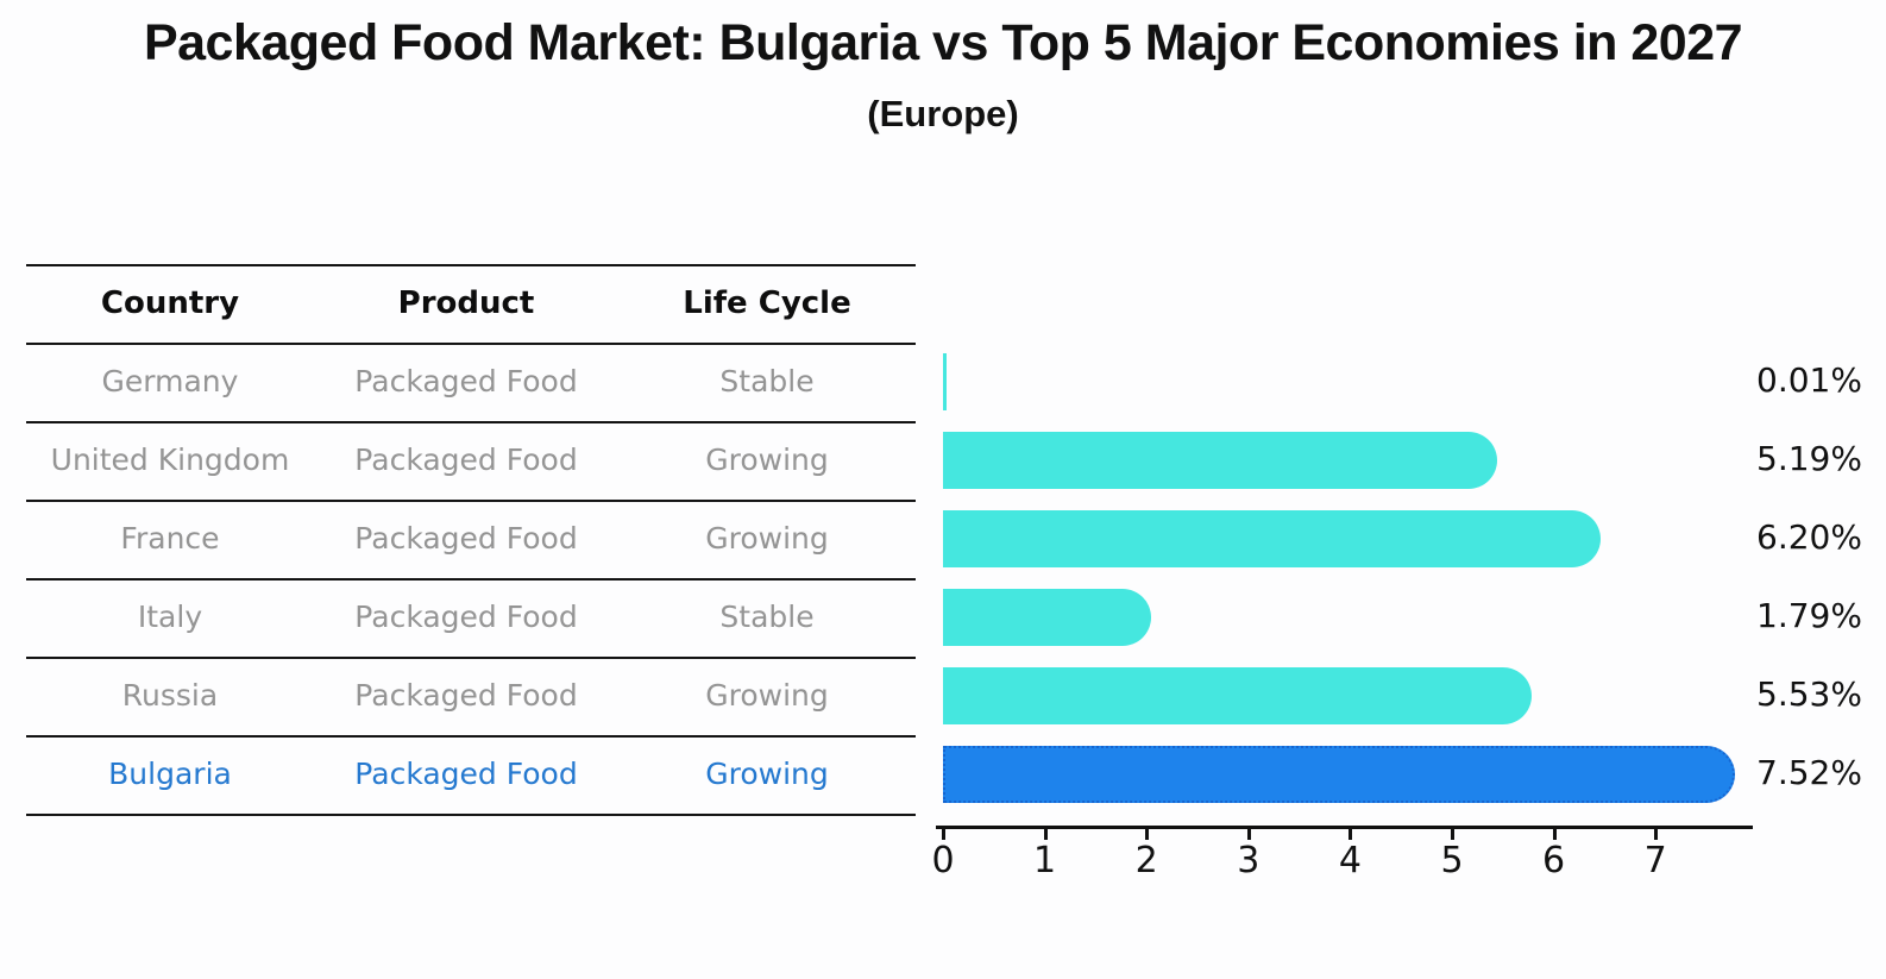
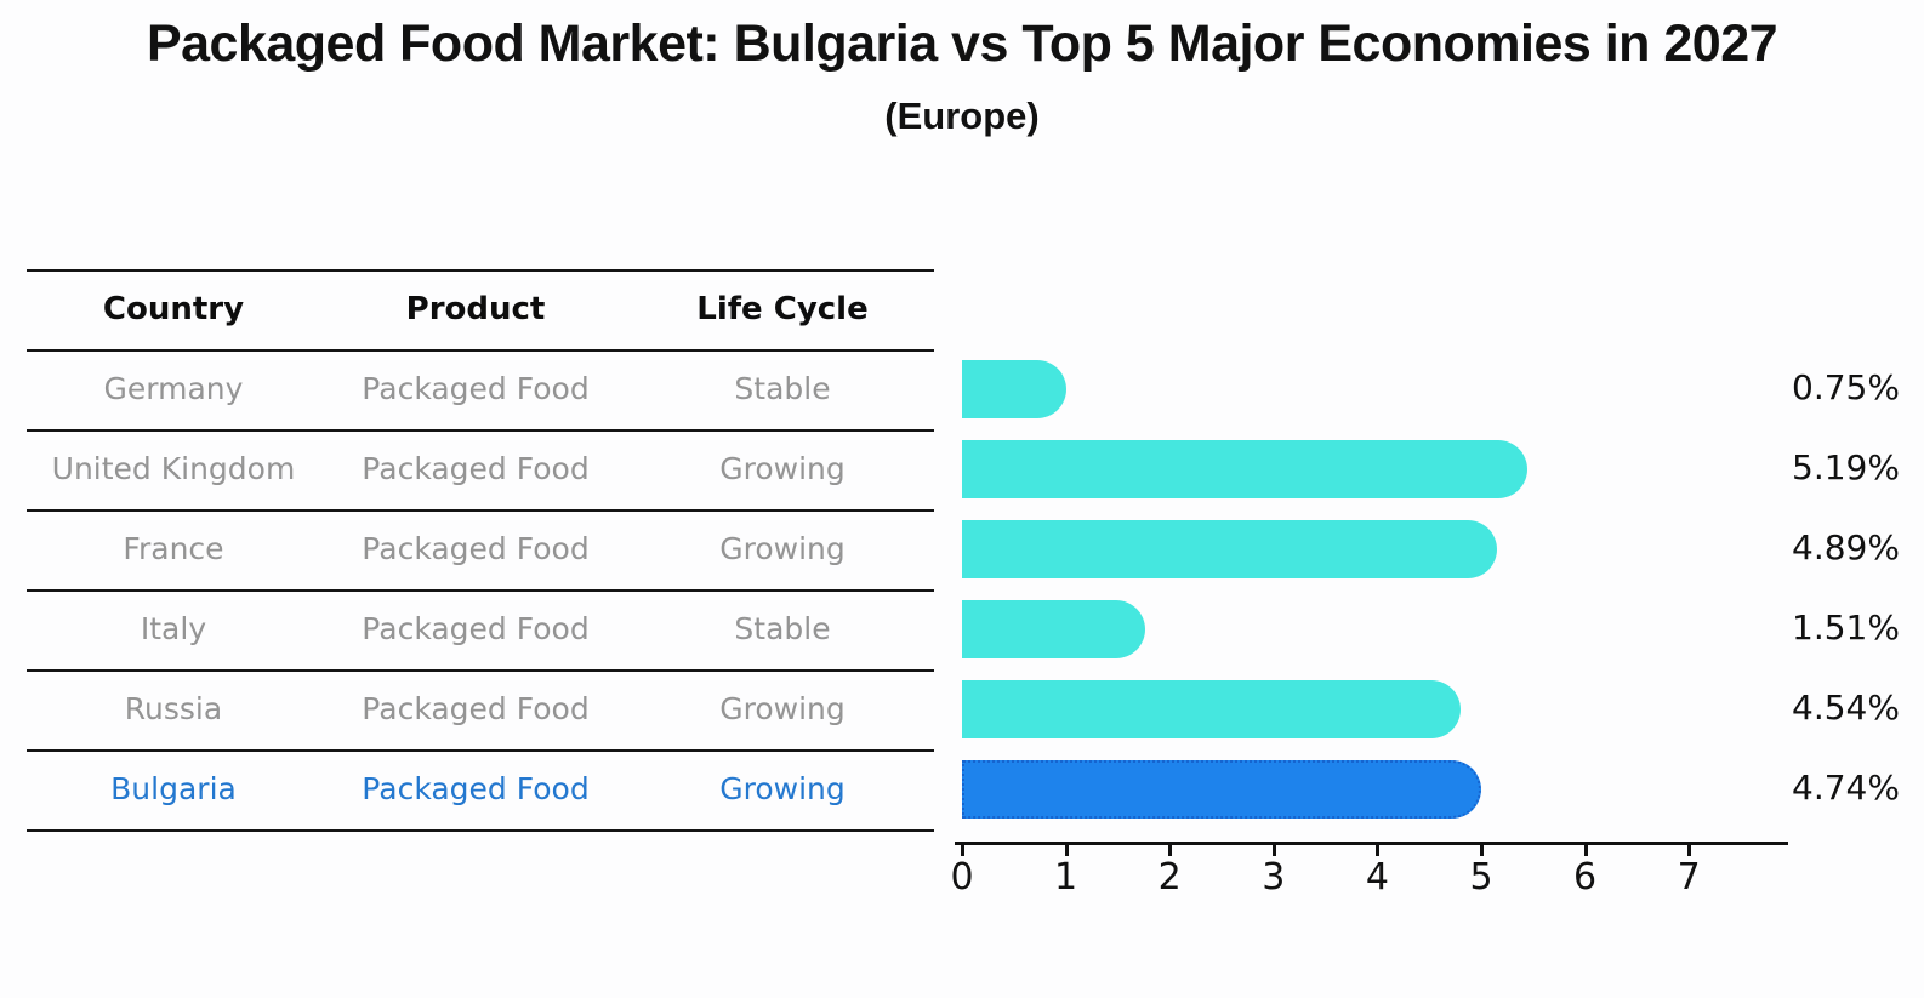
Germany: 0.01% -> 0.75%
France: 6.20% -> 4.89%
Italy: 1.79% -> 1.51%
Russia: 5.53% -> 4.54%
Bulgaria: 7.52% -> 4.74%
